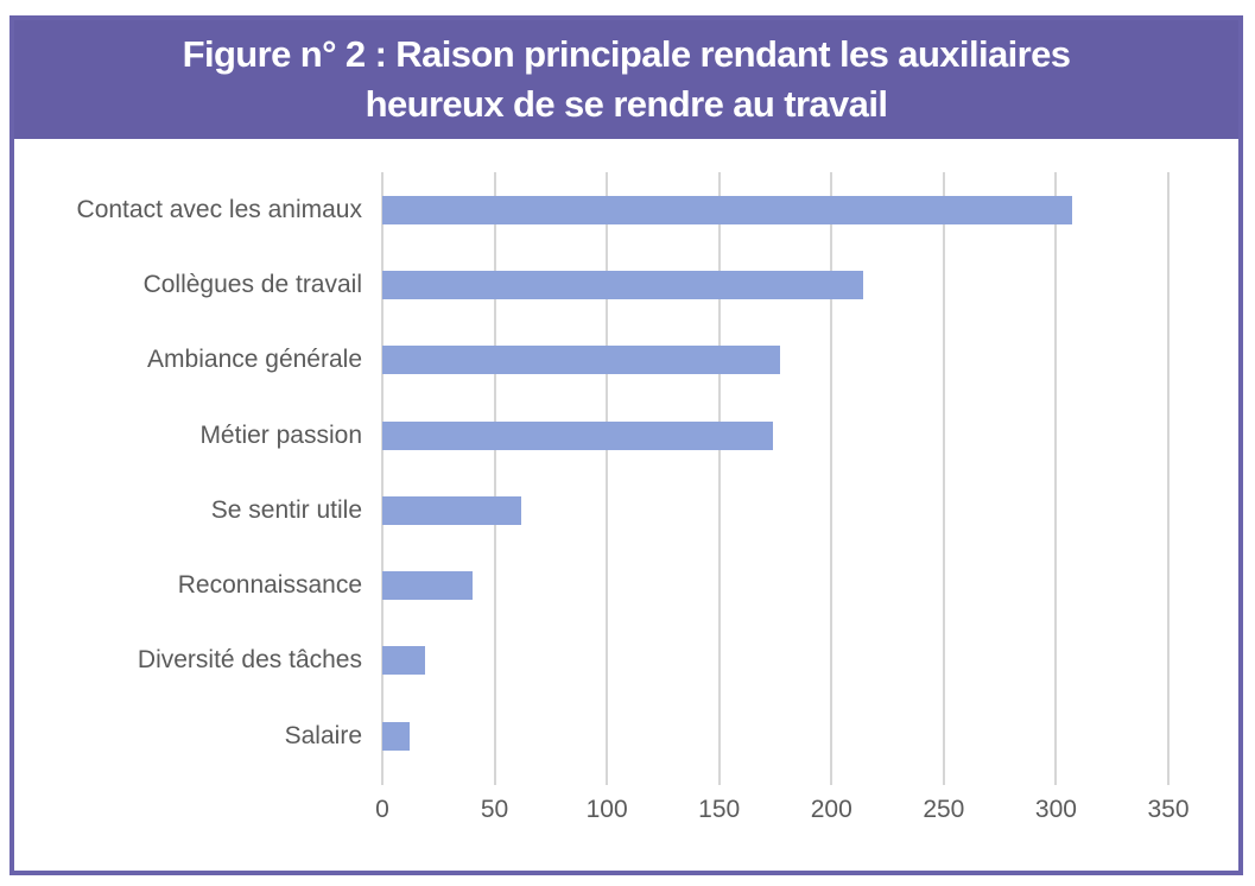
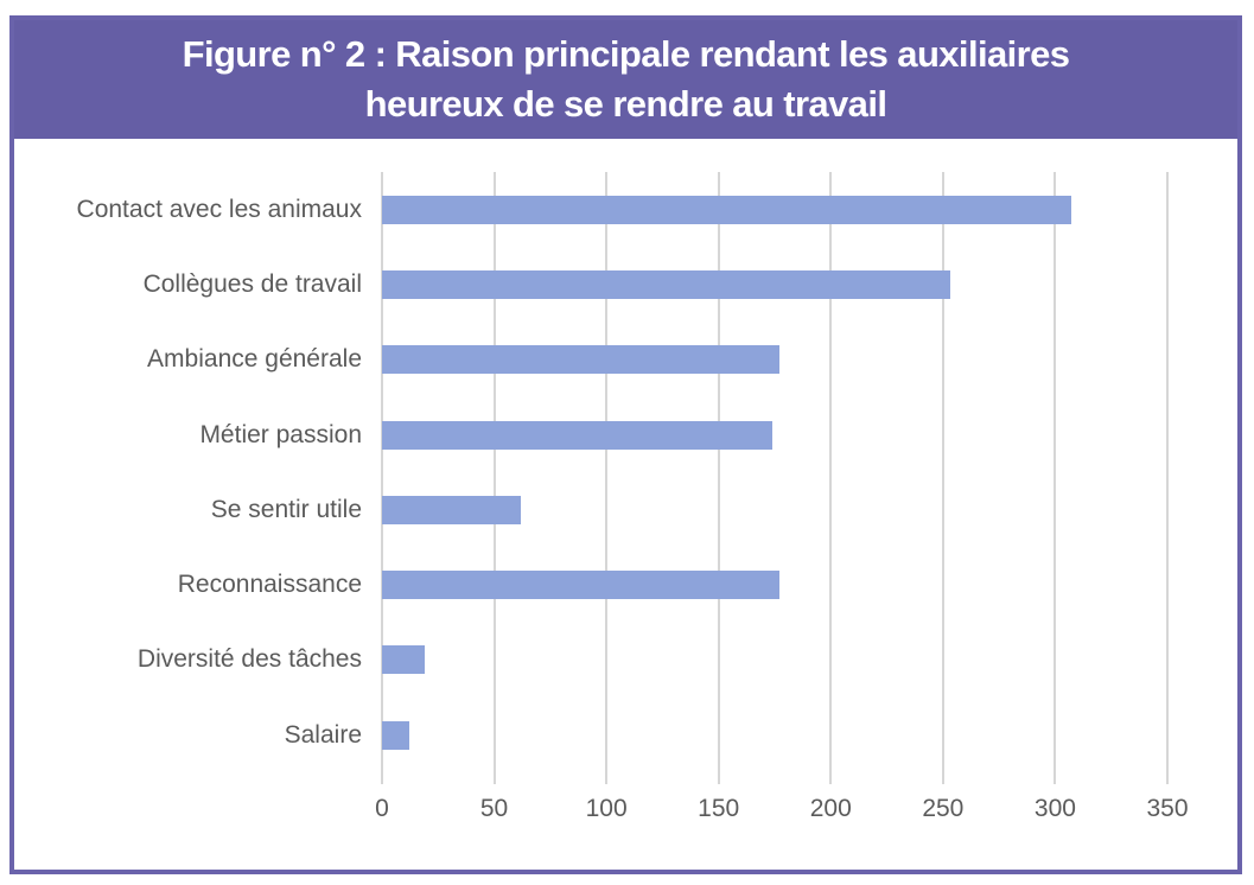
Collègues de travail: 214 -> 253
Reconnaissance: 40 -> 177
